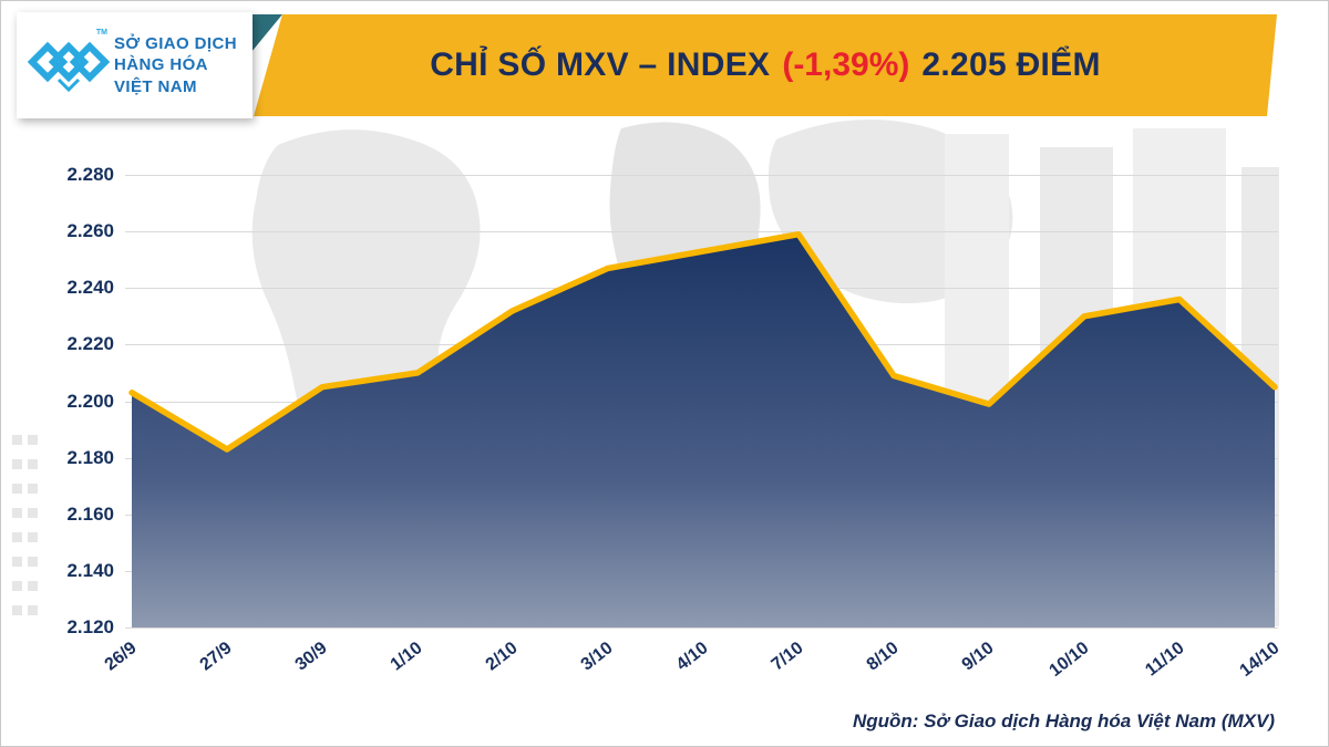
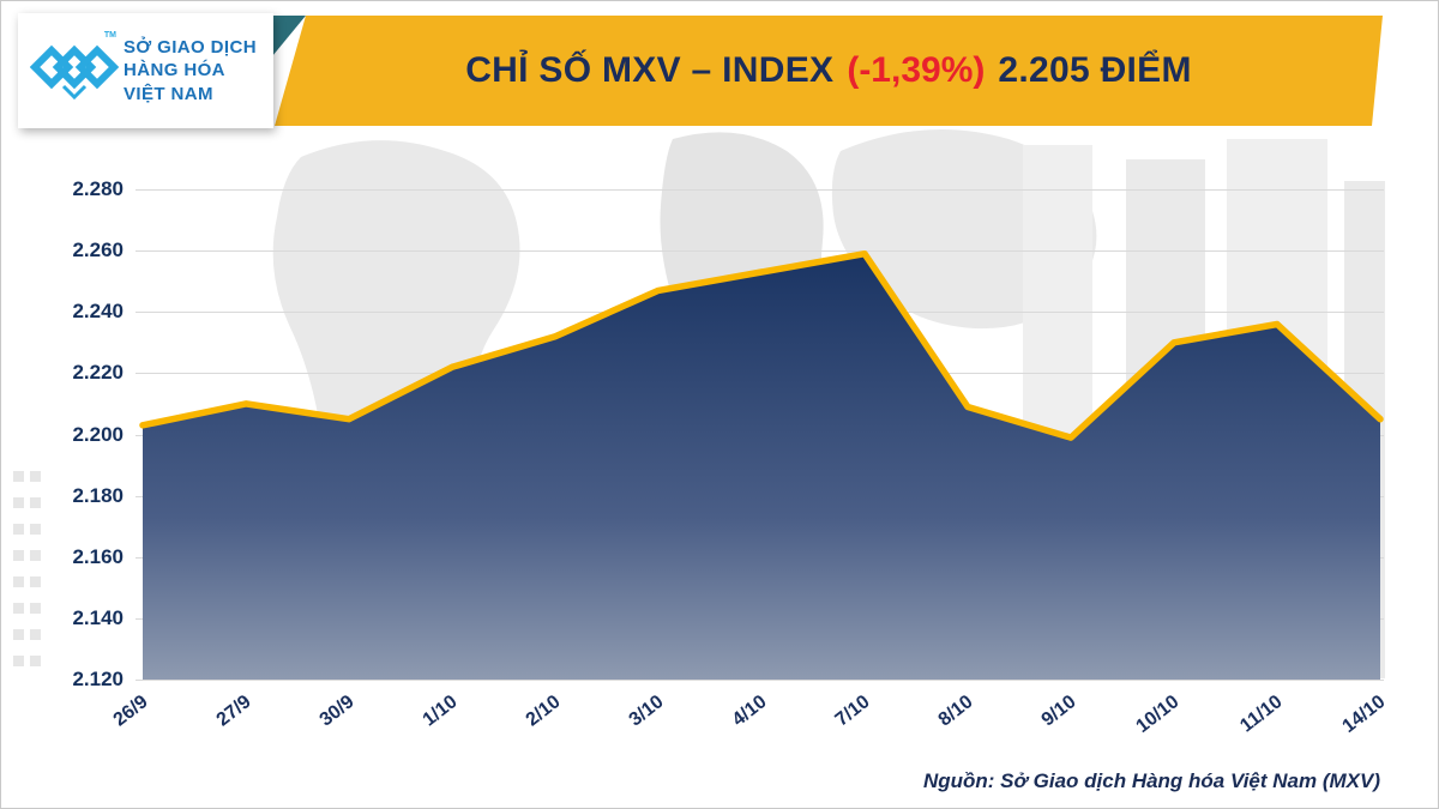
27/9: 2183 -> 2210
1/10: 2210 -> 2222
